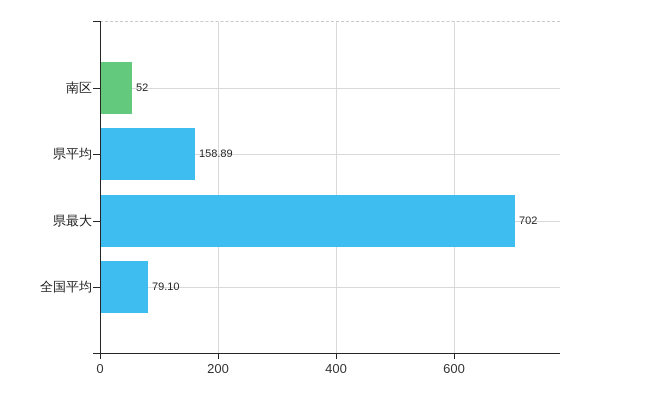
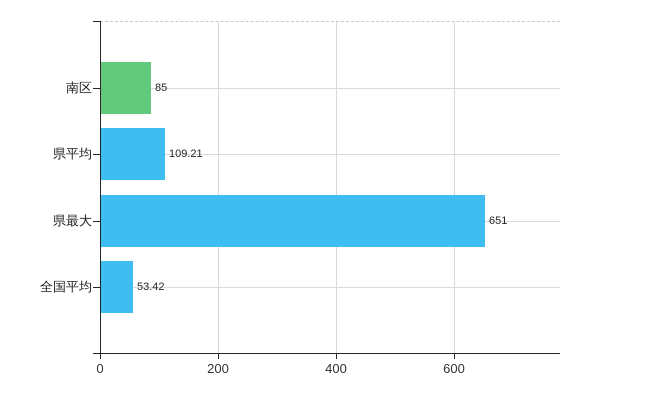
南区: 52 -> 85
県平均: 158.89 -> 109.21
県最大: 702 -> 651
全国平均: 79.10 -> 53.42
